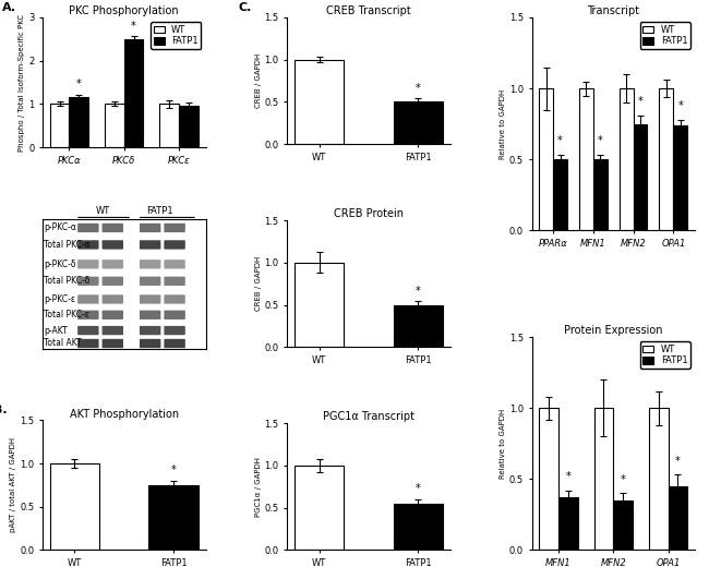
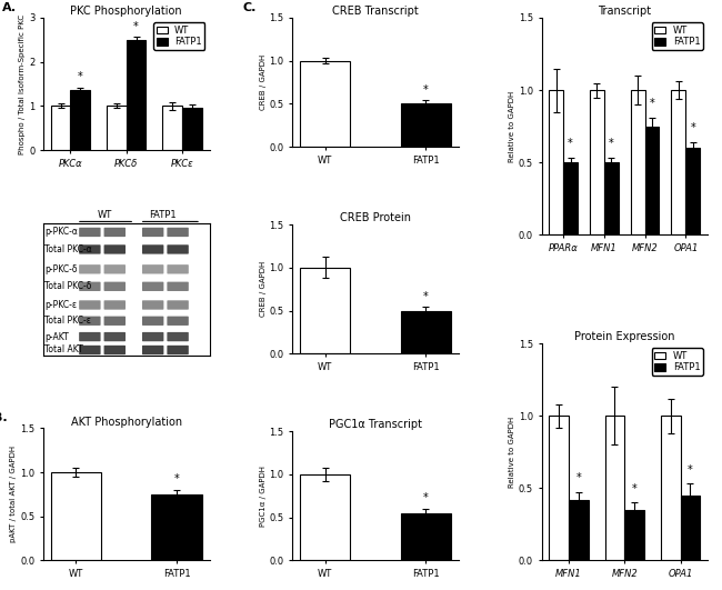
PKC Phosphorylation/FATP1/PKCα: 1.15 -> 1.35
Transcript/FATP1/OPA1: 0.74 -> 0.60
Protein Expression/FATP1/MFN1: 0.37 -> 0.42
